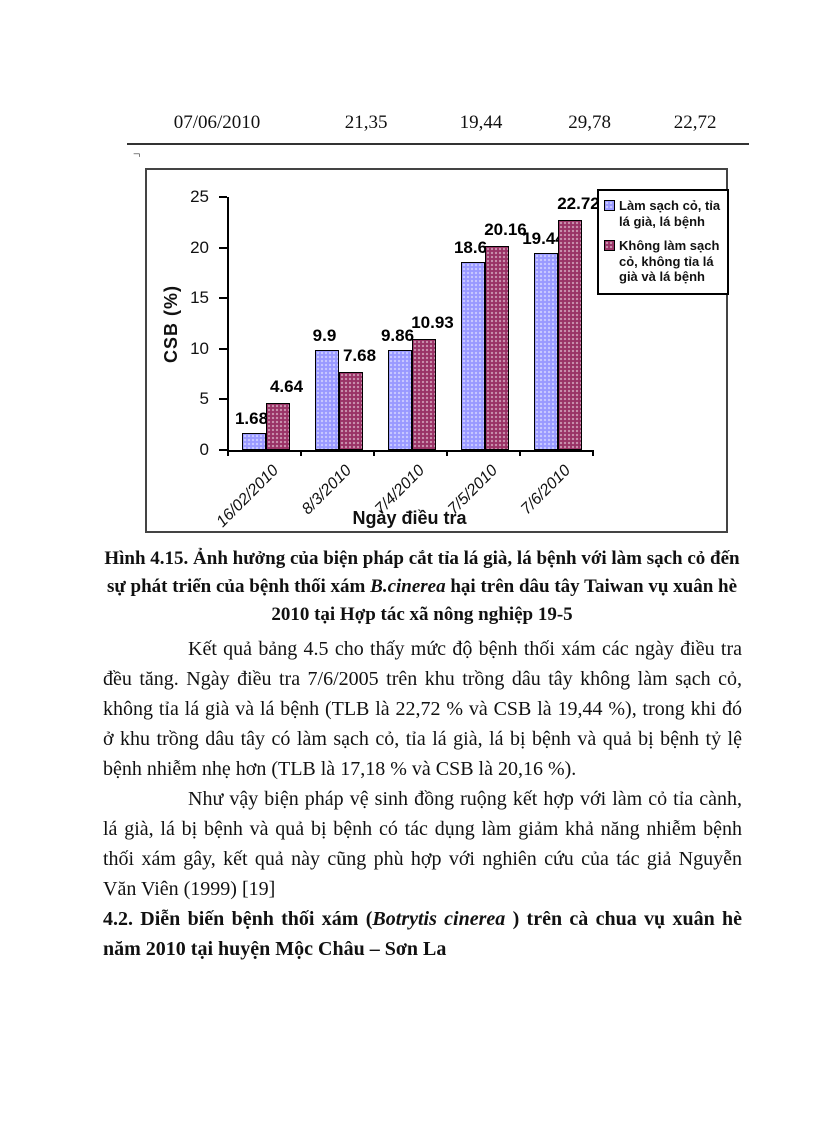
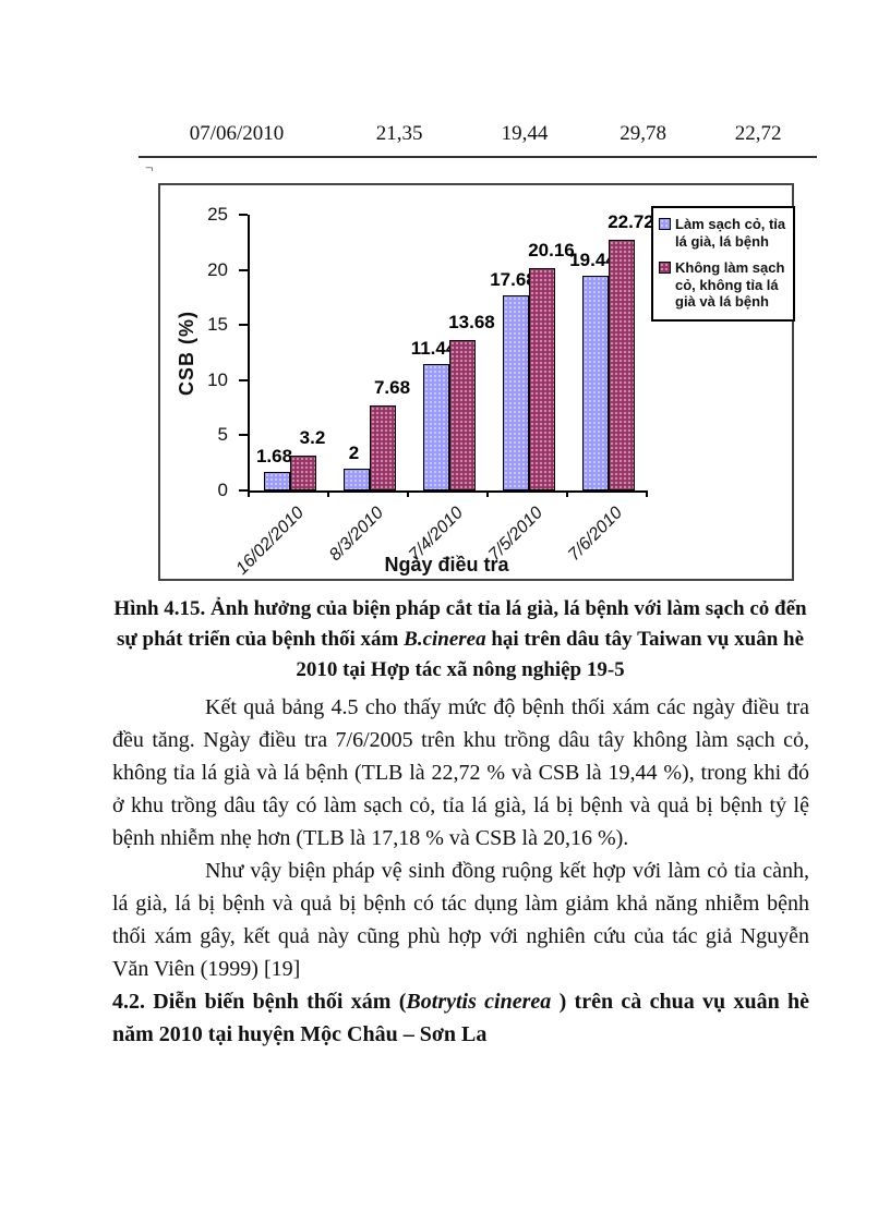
Không làm sạch cỏ, không tỉa lá già và lá bệnh/16/02/2010: 4.64 -> 3.2
Làm sạch cỏ, tỉa lá già, lá bệnh/8/3/2010: 9.9 -> 2
Làm sạch cỏ, tỉa lá già, lá bệnh/7/4/2010: 9.86 -> 11.44
Không làm sạch cỏ, không tỉa lá già và lá bệnh/7/4/2010: 10.93 -> 13.68
Làm sạch cỏ, tỉa lá già, lá bệnh/7/5/2010: 18.6 -> 17.68
